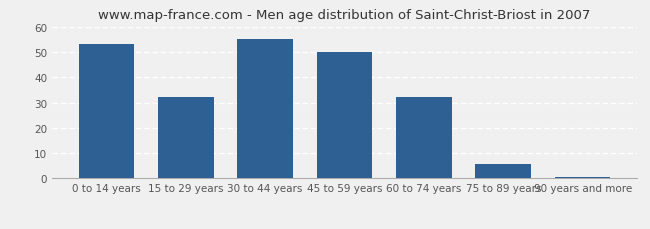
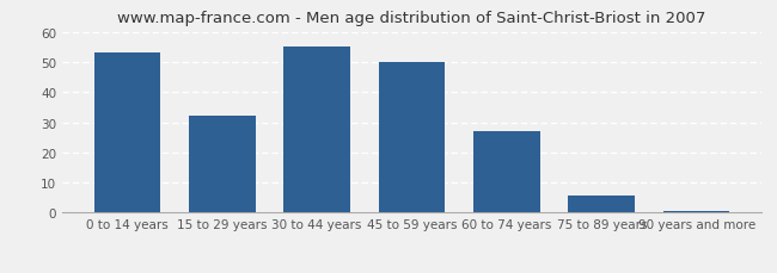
60 to 74 years: 32.0 -> 27.0
